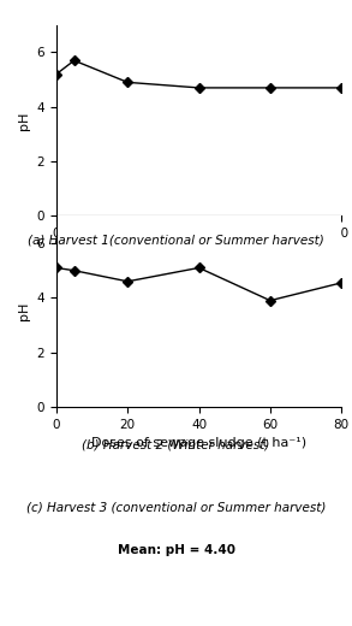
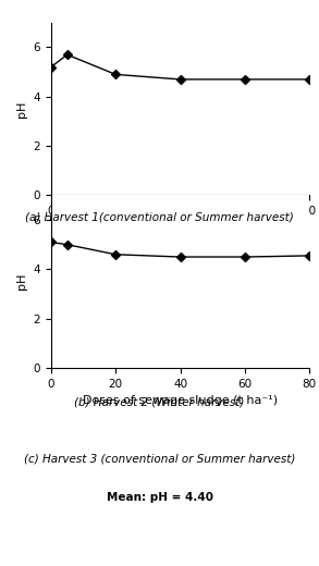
40: 5.10 -> 4.50
60: 3.90 -> 4.50
